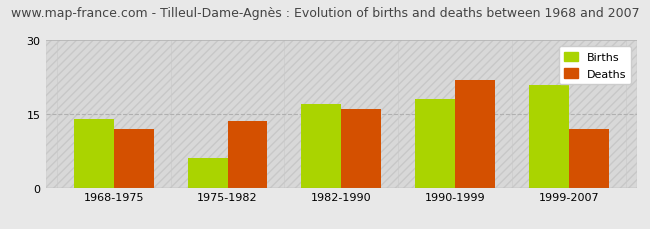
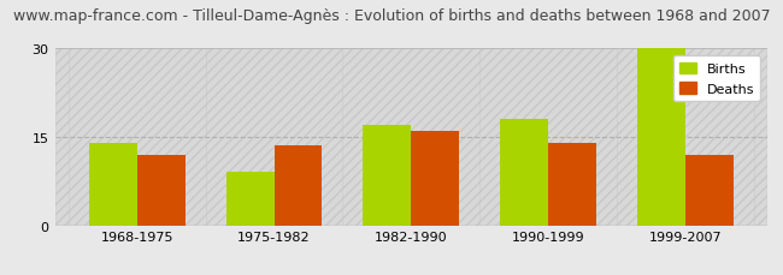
Births/1975-1982: 6 -> 9
Deaths/1990-1999: 22.0 -> 14.0
Births/1999-2007: 21 -> 30
